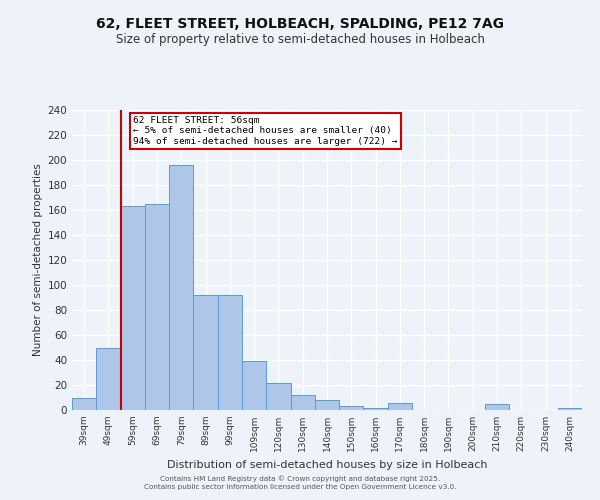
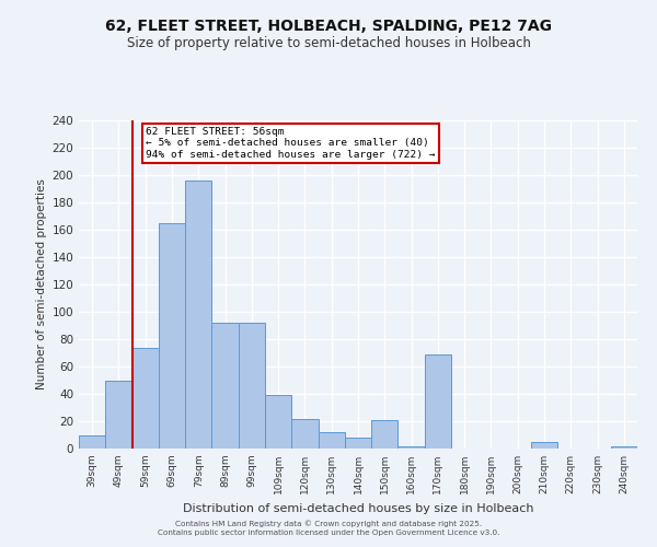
59sqm: 163 -> 74
150sqm: 3 -> 21
170sqm: 6 -> 69
